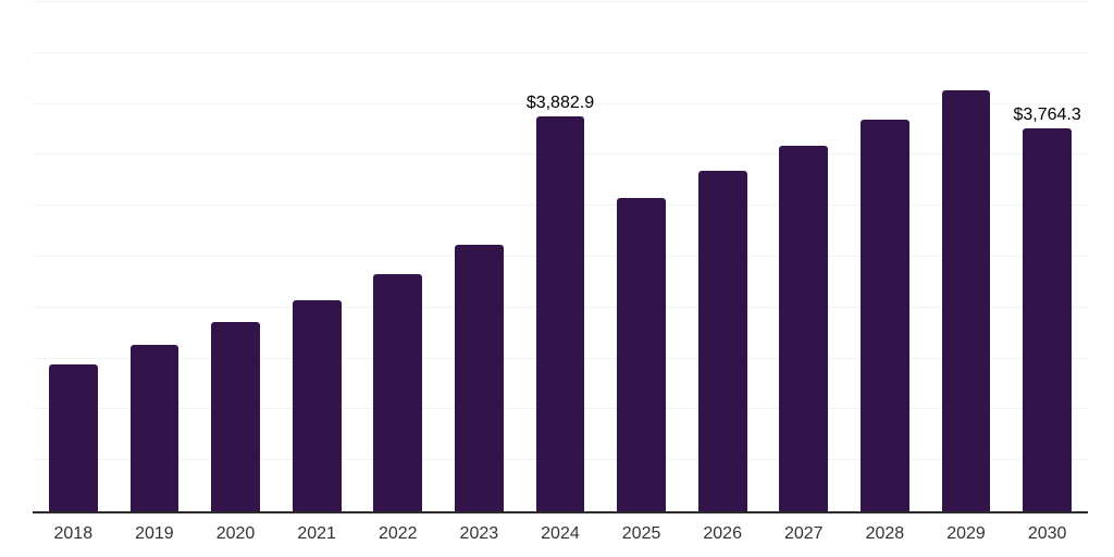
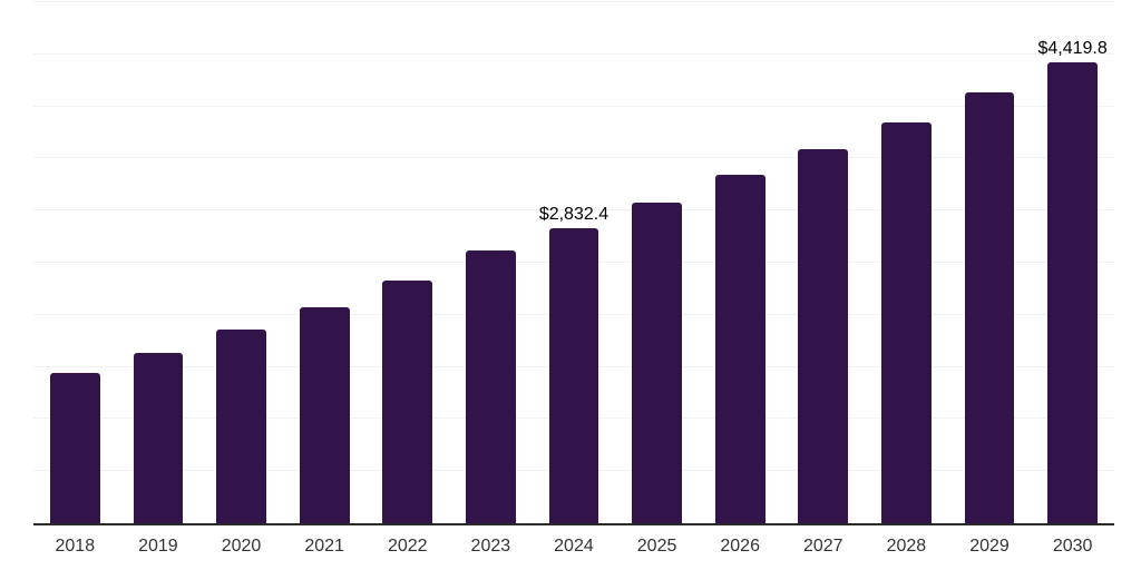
2024: $3,882.9 -> $2,832.4
2030: $3,764.3 -> $4,419.8
